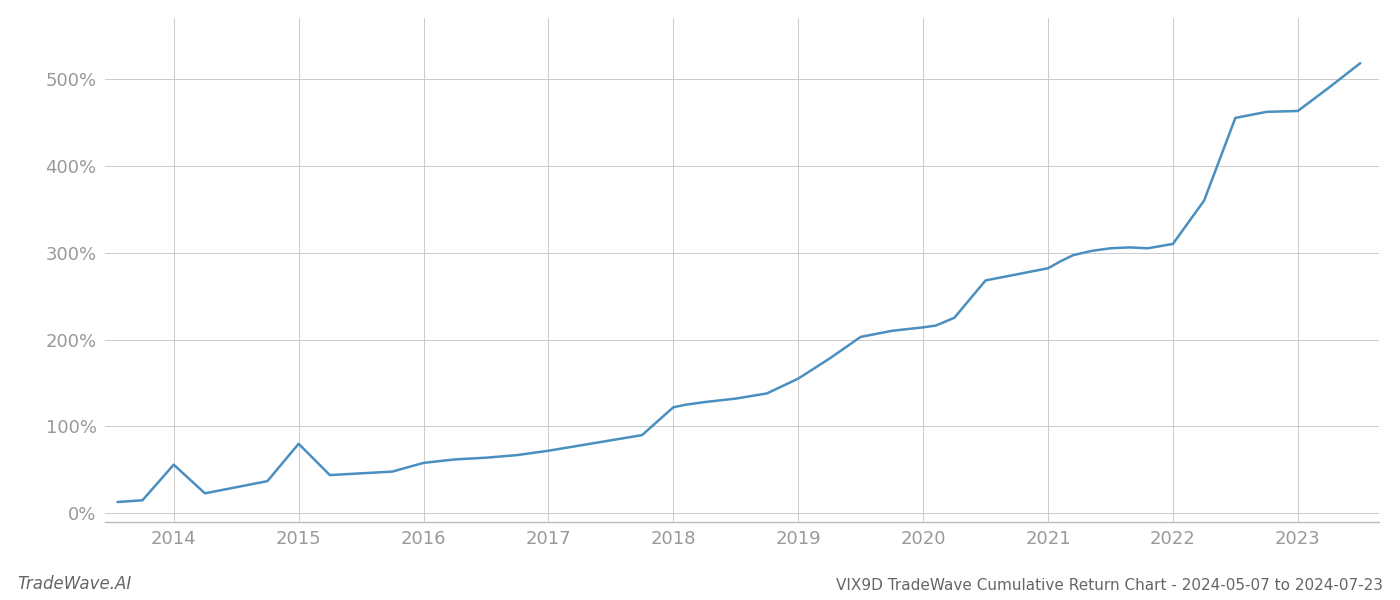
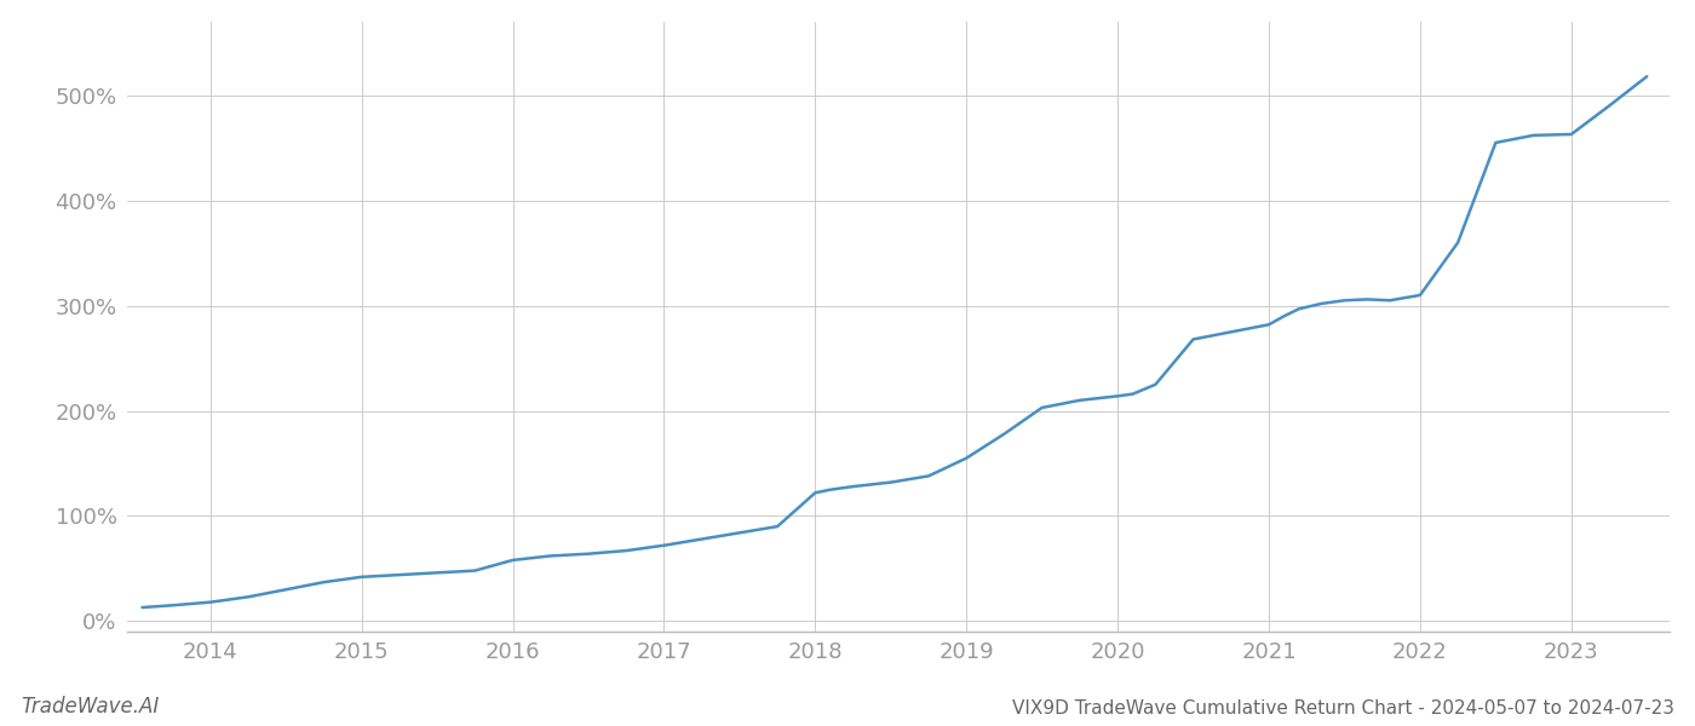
2014: 56% -> 18%
2015: 80% -> 42%
